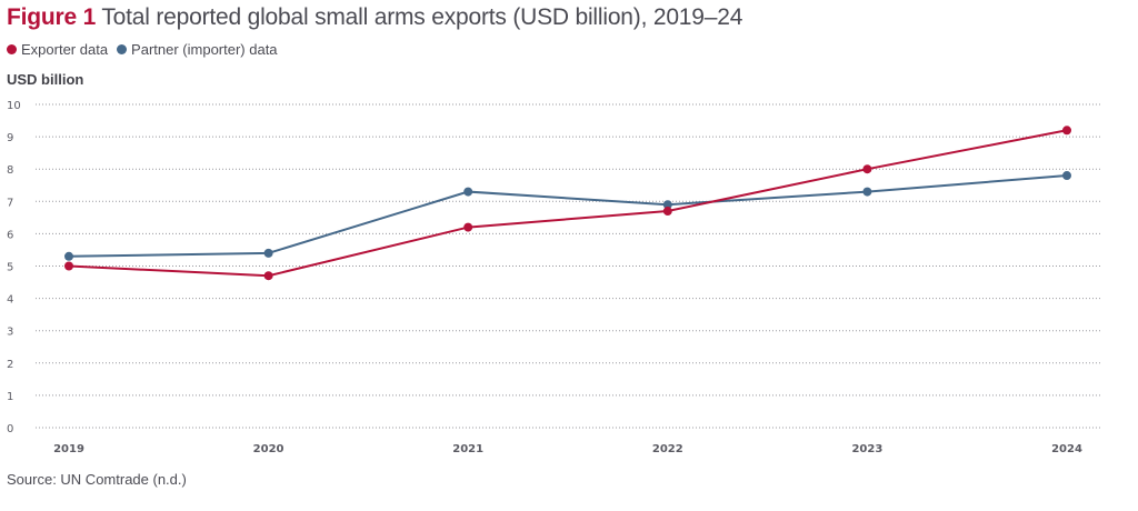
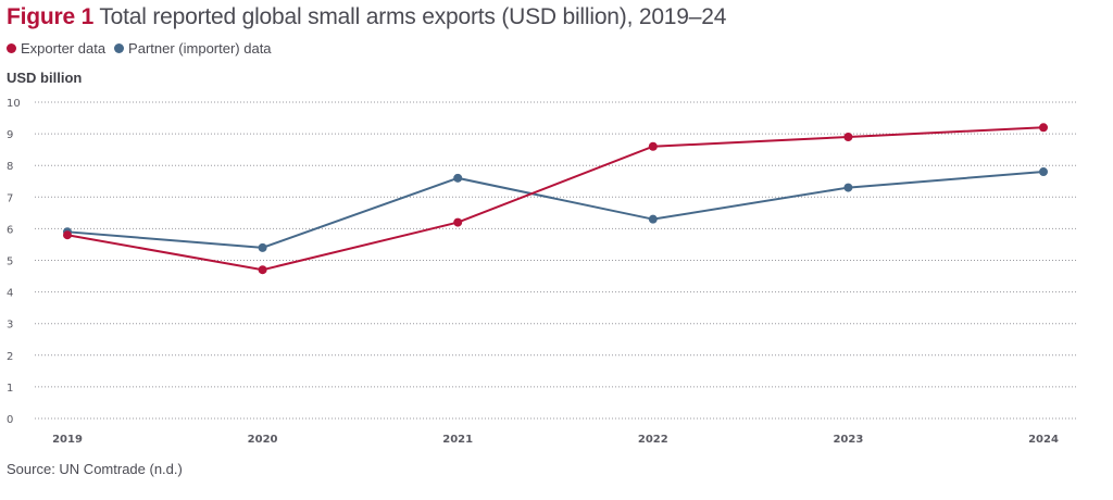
Exporter data/2019: 5.0 -> 5.8
Partner (importer) data/2019: 5.3 -> 5.9
Partner (importer) data/2021: 7.3 -> 7.6
Exporter data/2022: 6.7 -> 8.6
Partner (importer) data/2022: 6.9 -> 6.3
Exporter data/2023: 8.0 -> 8.9
